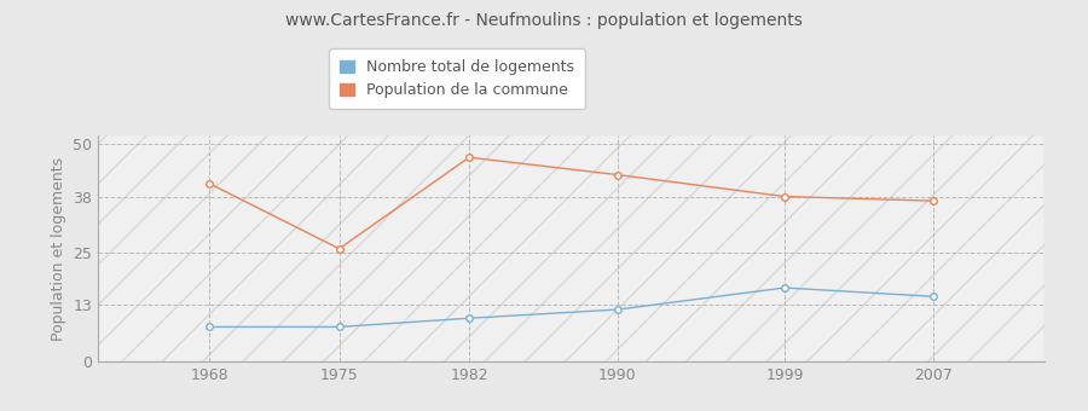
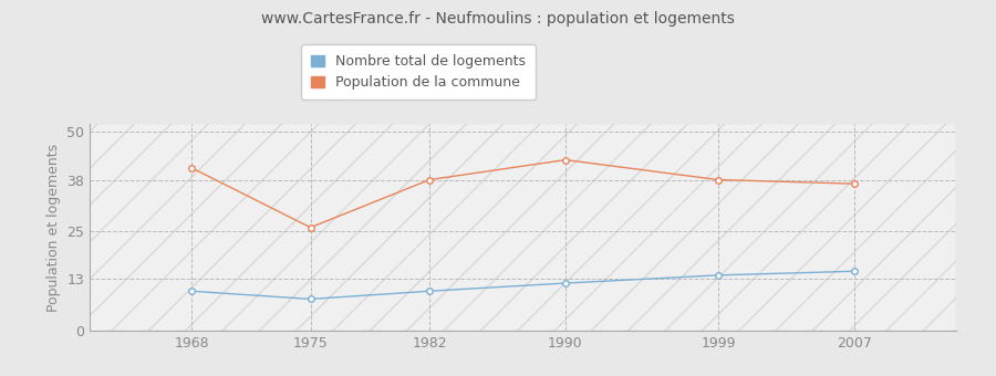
Nombre total de logements/1968: 8 -> 10
Population de la commune/1982: 47 -> 38
Nombre total de logements/1999: 17 -> 14
